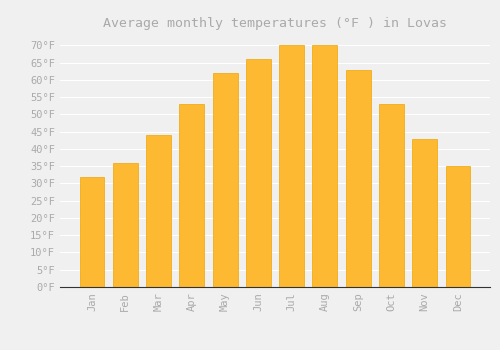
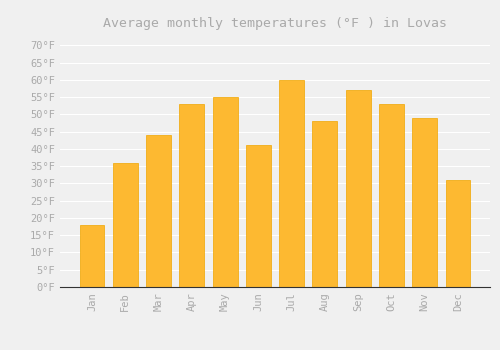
Jan: 32°F -> 18°F
May: 62°F -> 55°F
Jun: 66°F -> 41°F
Jul: 70°F -> 60°F
Aug: 70°F -> 48°F
Sep: 63°F -> 57°F
Nov: 43°F -> 49°F
Dec: 35°F -> 31°F
